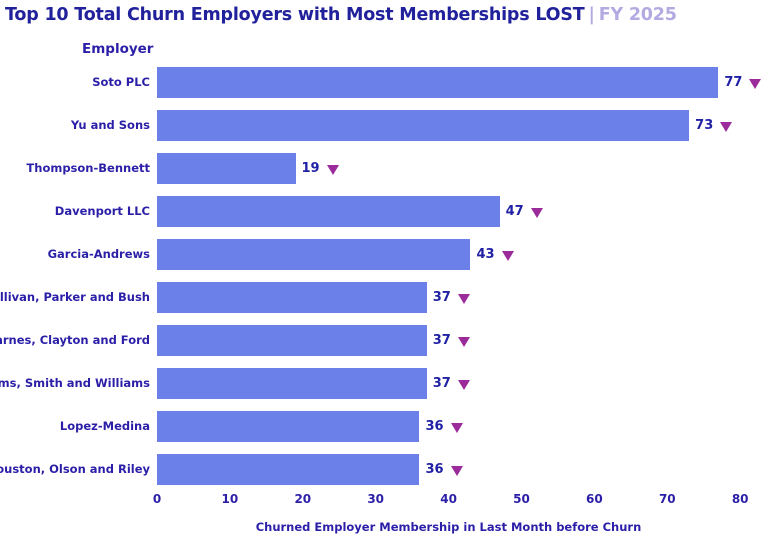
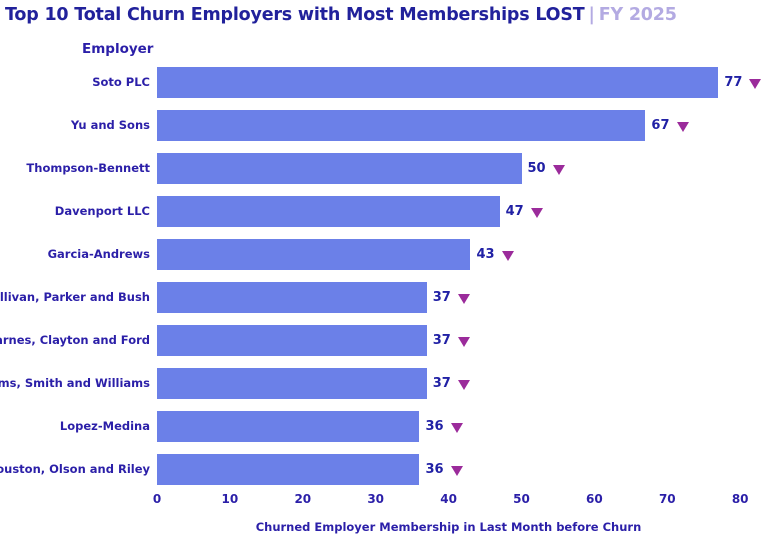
Yu and Sons: 73 -> 67
Thompson-Bennett: 19 -> 50
